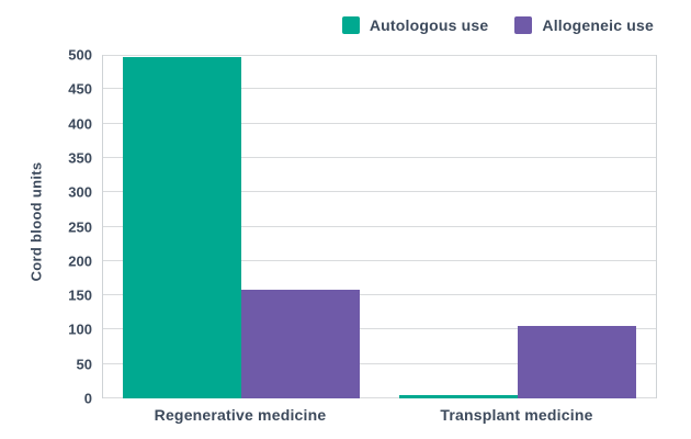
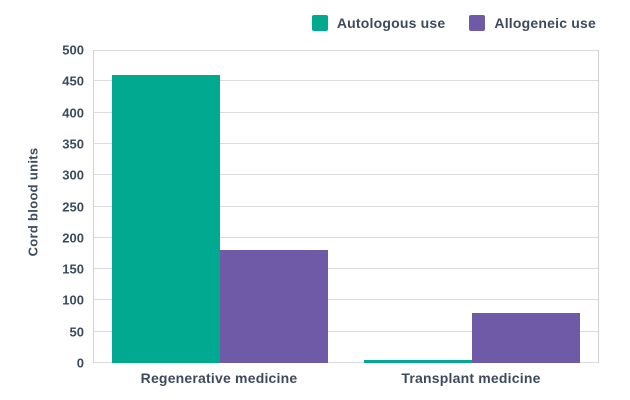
Autologous use/Regenerative medicine: 500 -> 460
Allogeneic use/Regenerative medicine: 160 -> 180
Allogeneic use/Transplant medicine: 100 -> 80
